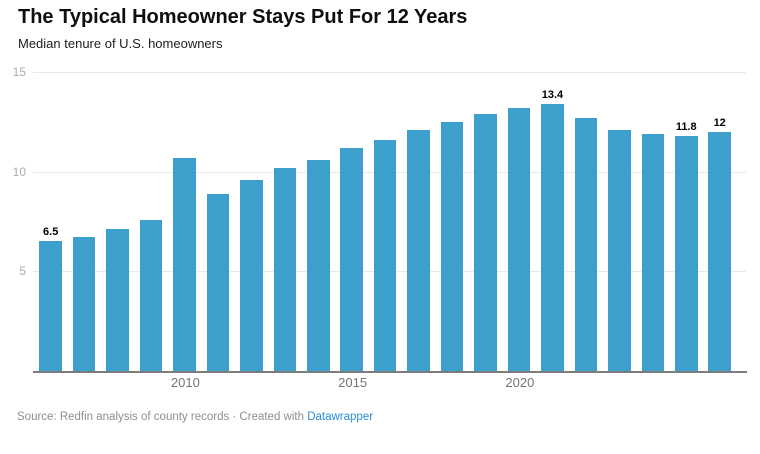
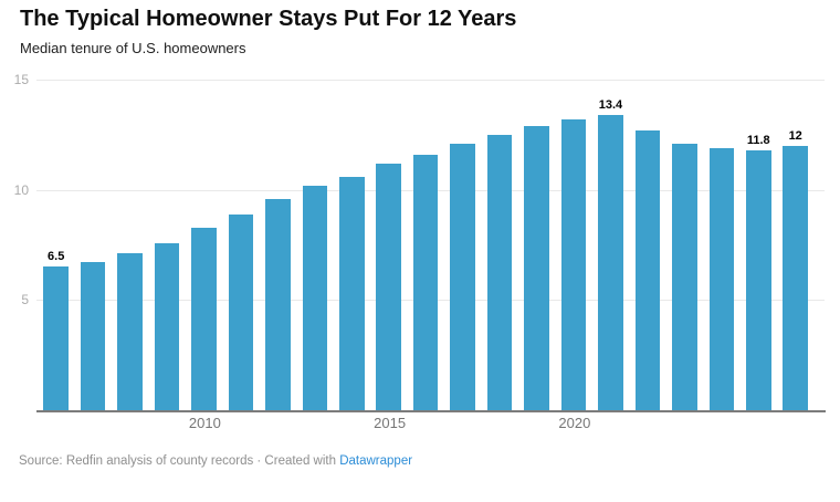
2010: 10.7 -> 8.3
